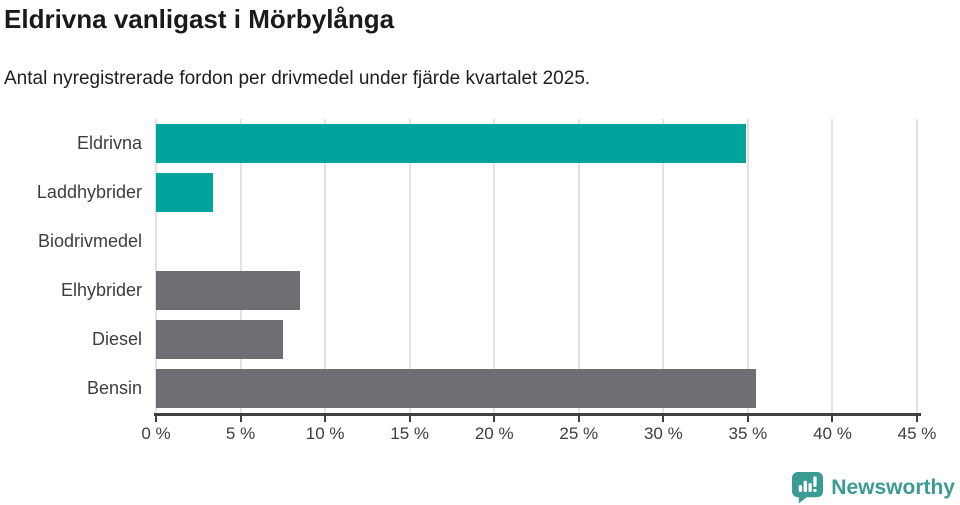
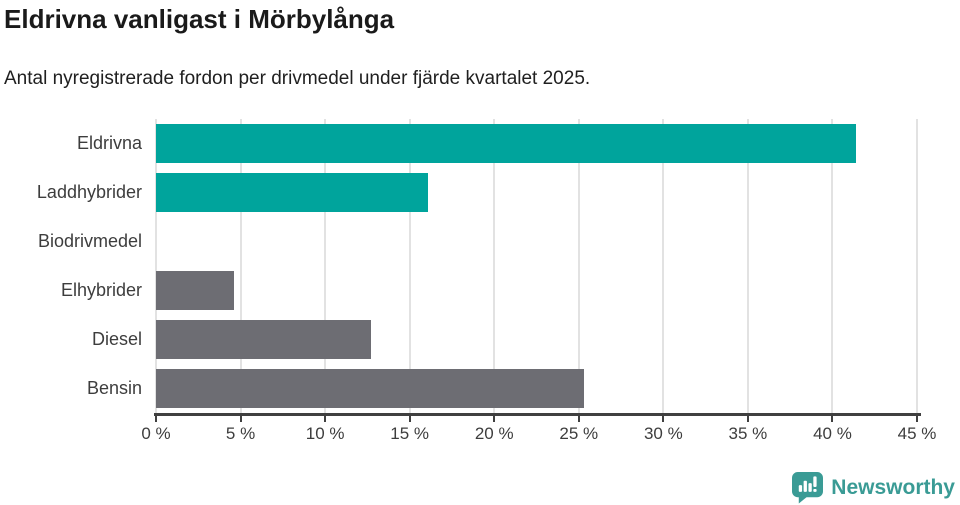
Eldrivna: 34.9% -> 41.4%
Laddhybrider: 3.4% -> 16.1%
Elhybrider: 8.5% -> 4.6%
Diesel: 7.5% -> 12.7%
Bensin: 35.5% -> 25.3%
